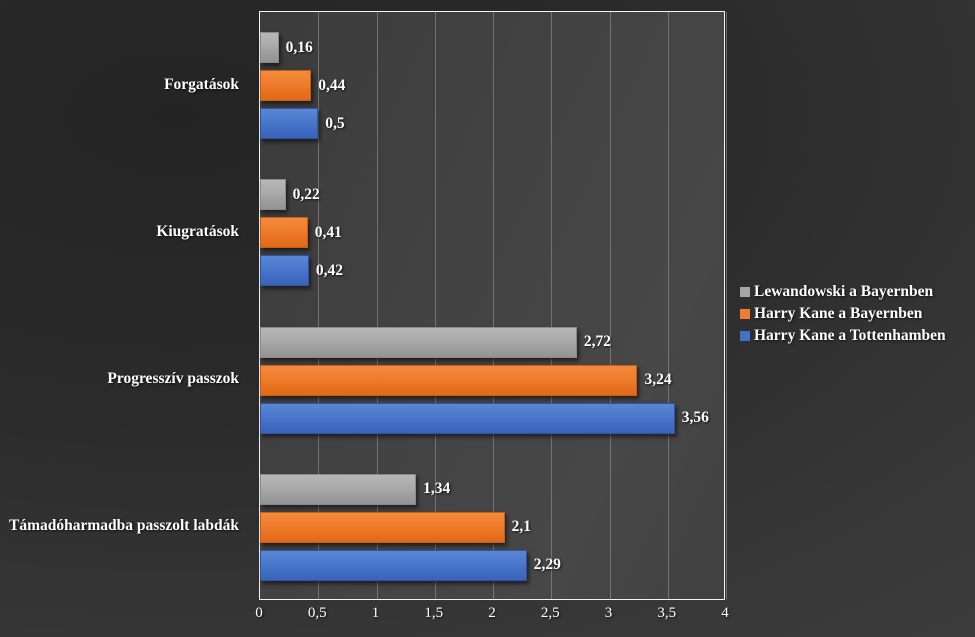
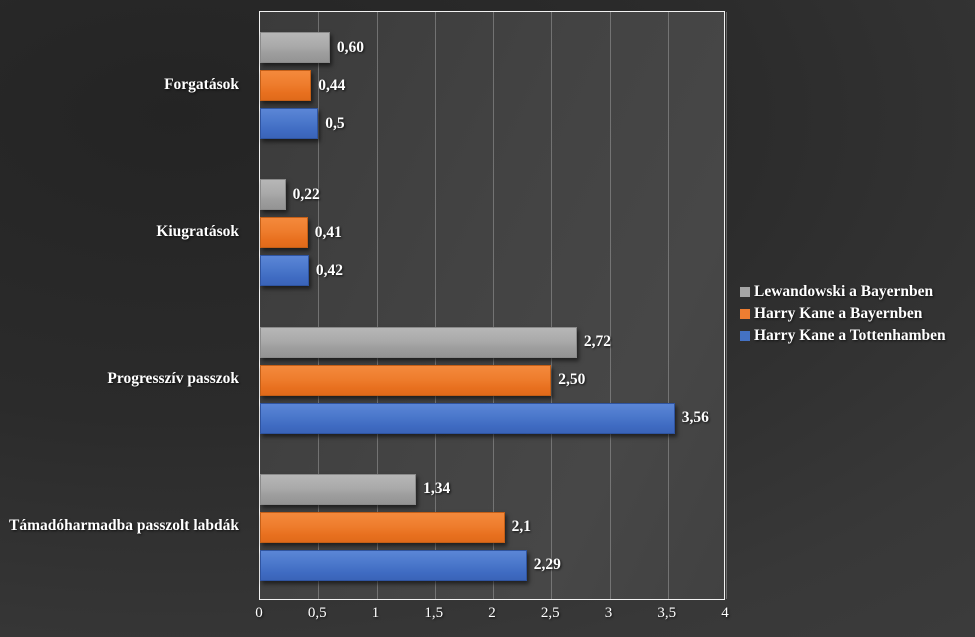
Lewandowski a Bayernben/Forgatások: 0,16 -> 0,60
Harry Kane a Bayernben/Progresszív passzok: 3,24 -> 2,50
